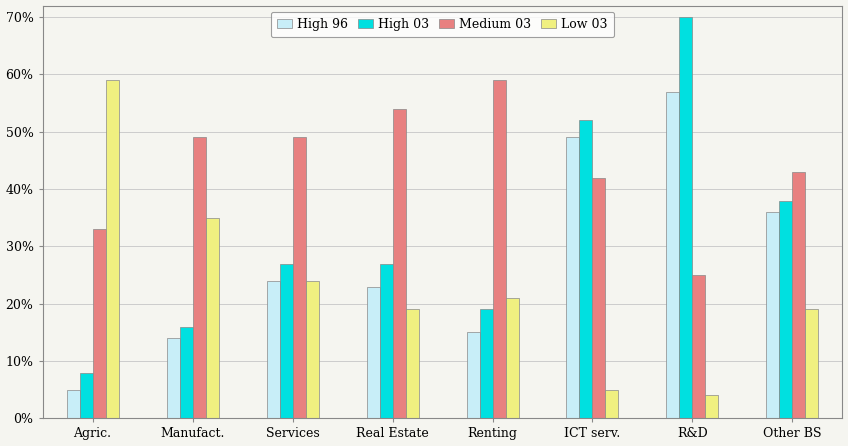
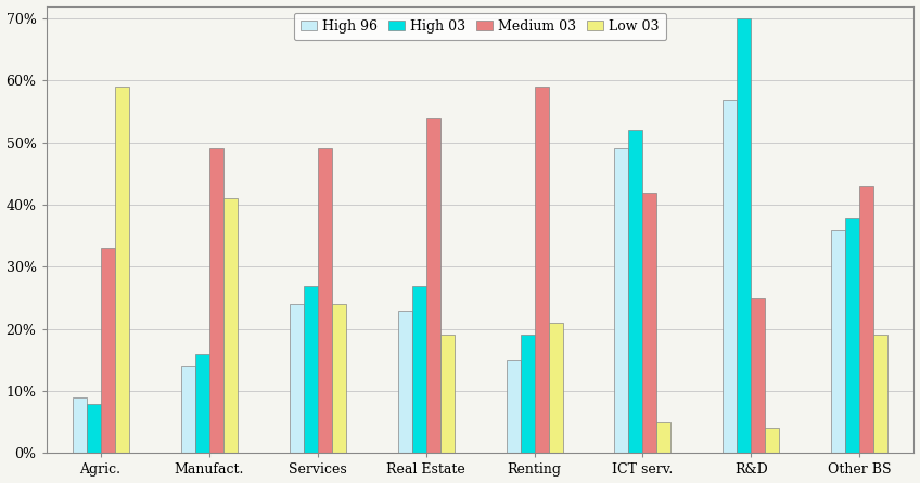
High 96/Agric.: 5% -> 9%
Low 03/Manufact.: 35% -> 41%
